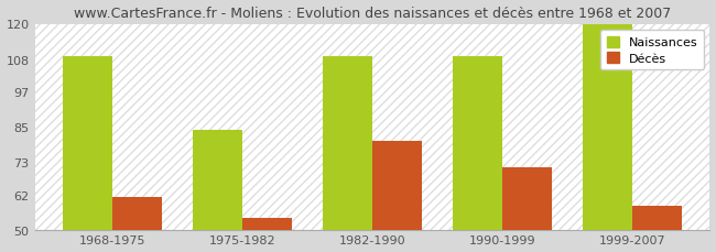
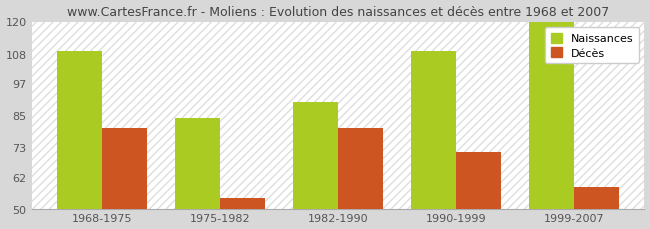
Décès/1968-1975: 61 -> 80
Naissances/1982-1990: 109 -> 90
